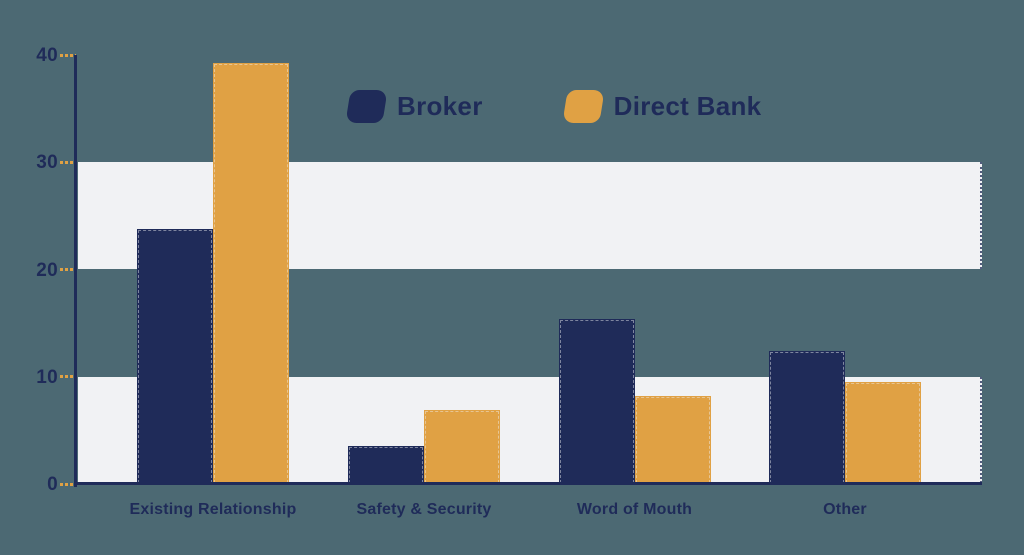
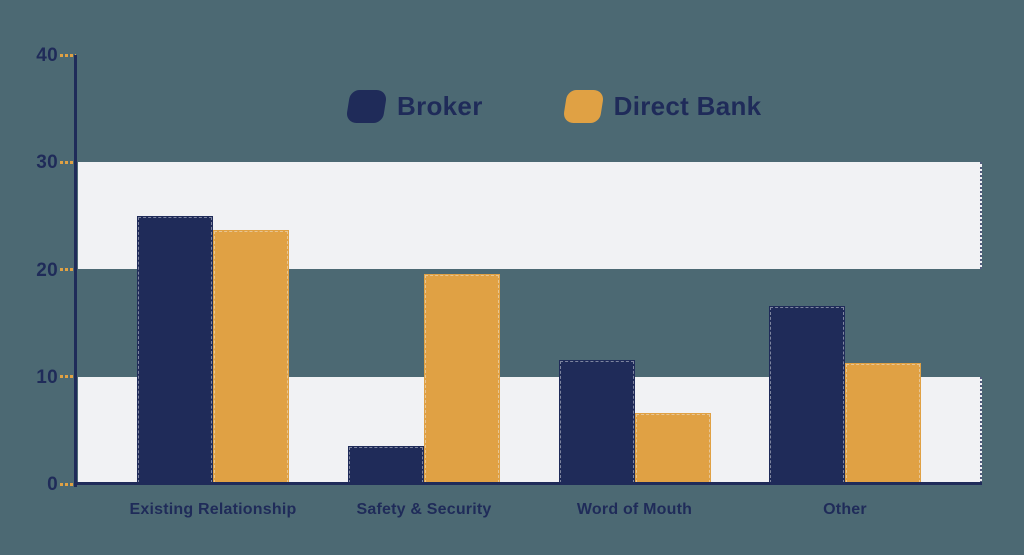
Broker/Existing Relationship: 23.8 -> 25.0
Direct Bank/Existing Relationship: 39.3 -> 23.7
Direct Bank/Safety & Security: 6.9 -> 19.6
Broker/Word of Mouth: 15.4 -> 11.6
Direct Bank/Word of Mouth: 8.2 -> 6.6
Broker/Other: 12.4 -> 16.6
Direct Bank/Other: 9.5 -> 11.3
